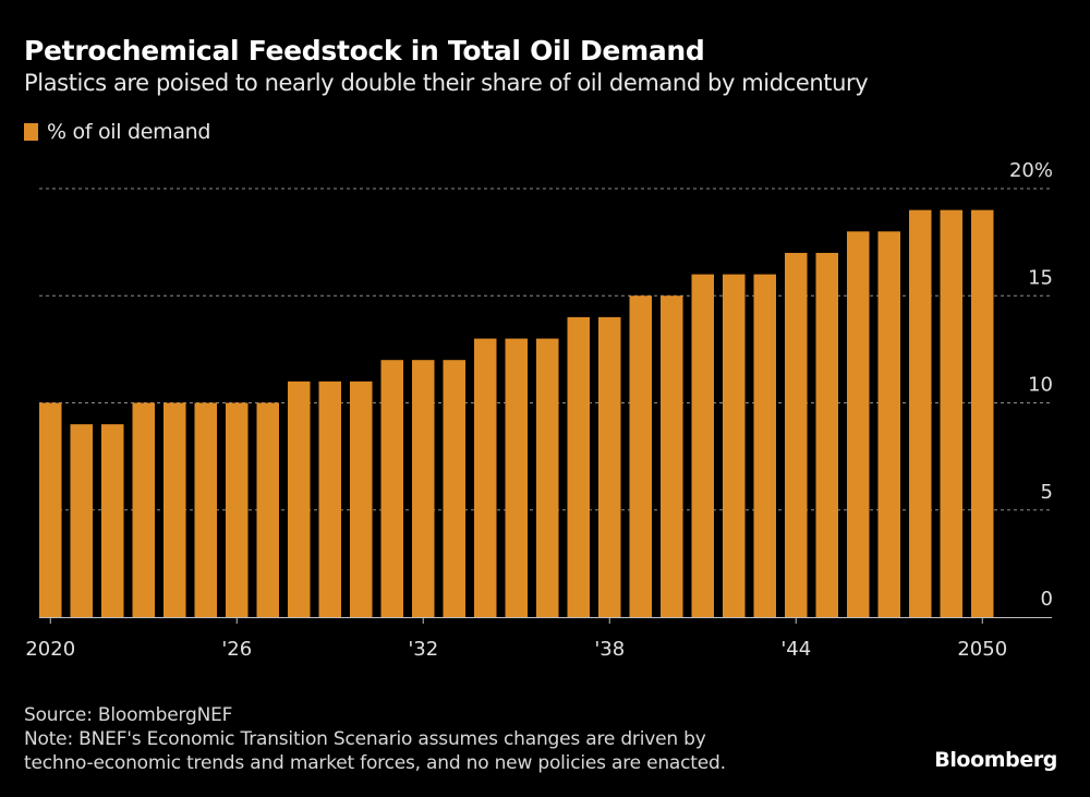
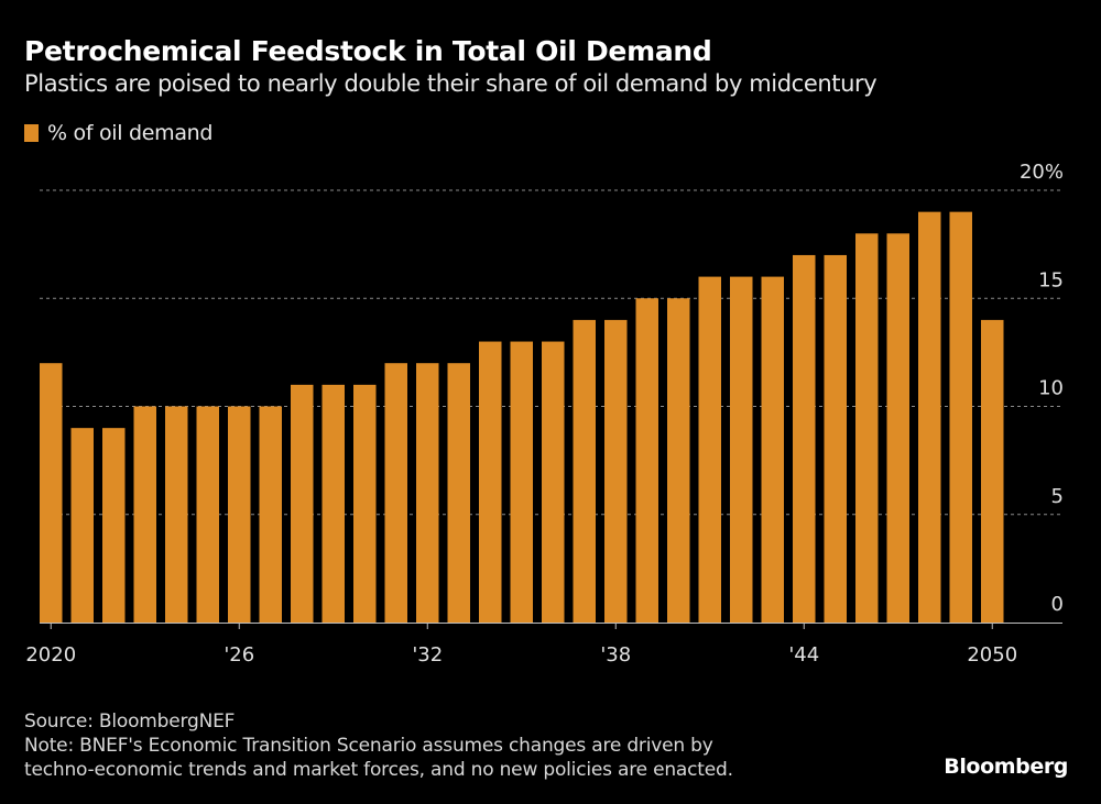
2020: 10% -> 12%
2050: 19% -> 14%
